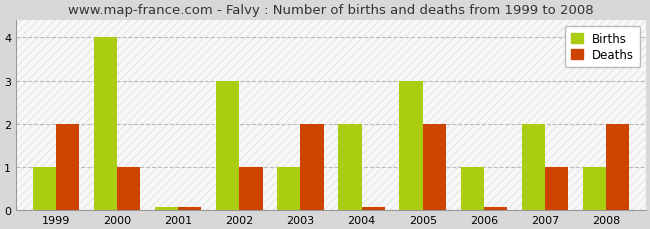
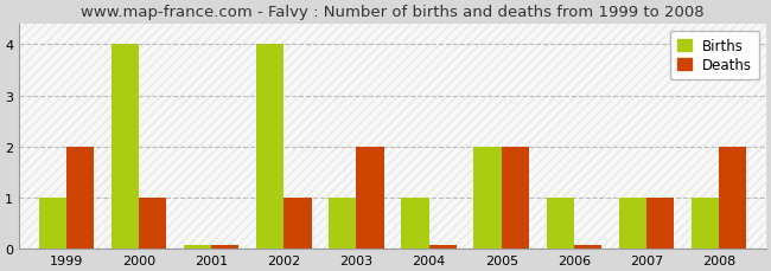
Births/2002: 3 -> 4
Births/2004: 2 -> 1
Births/2005: 3 -> 2
Births/2007: 2 -> 1
